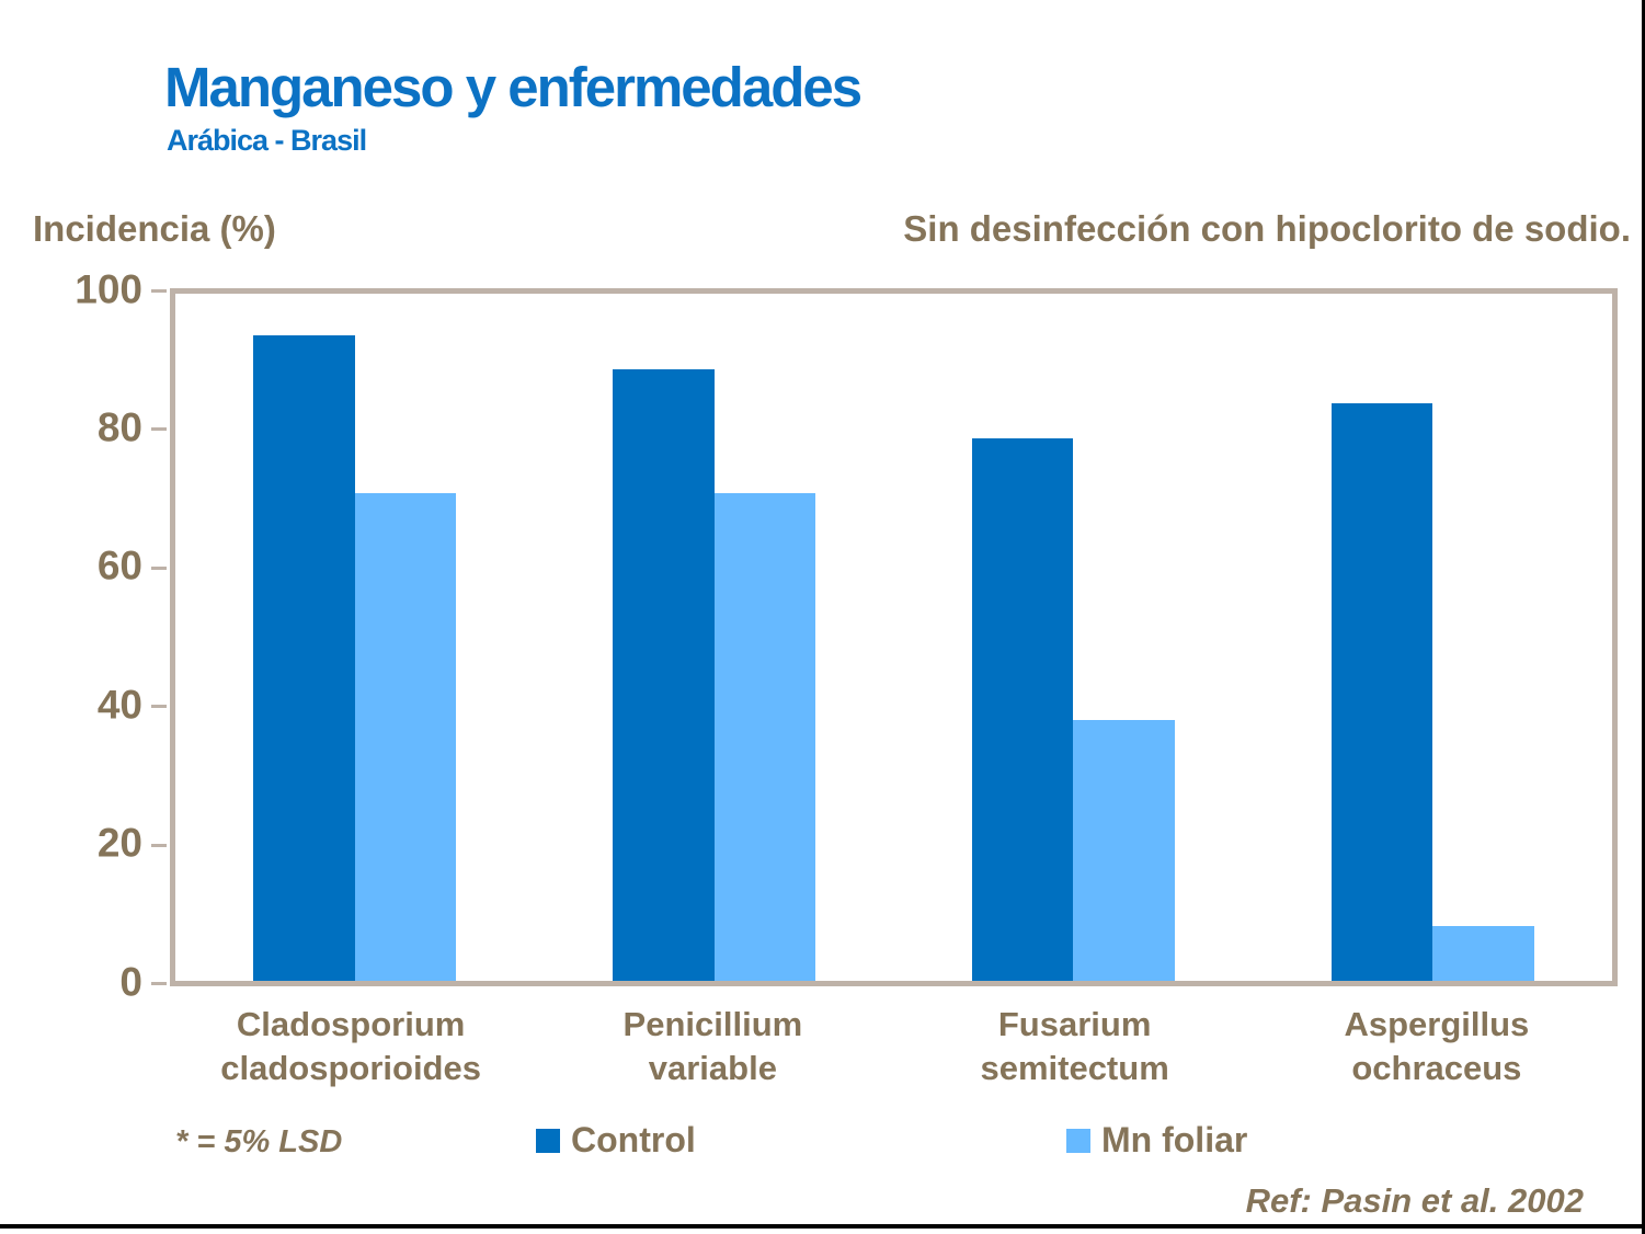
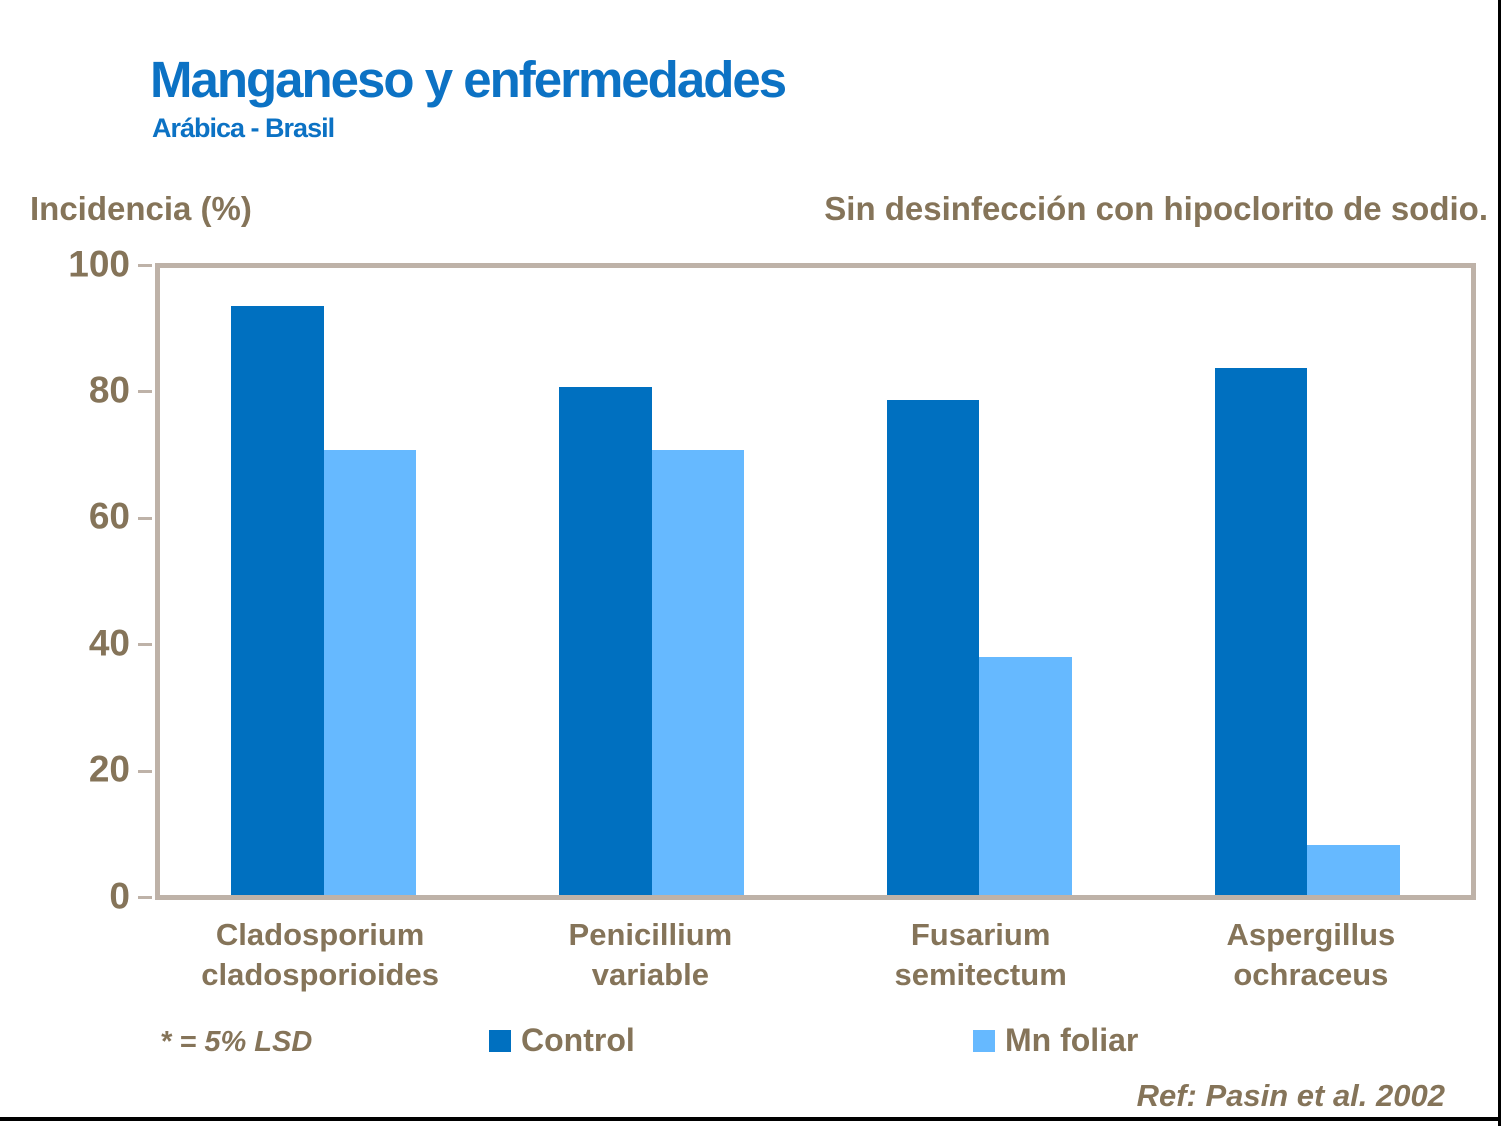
Control/Penicillium variable: 89 -> 81
